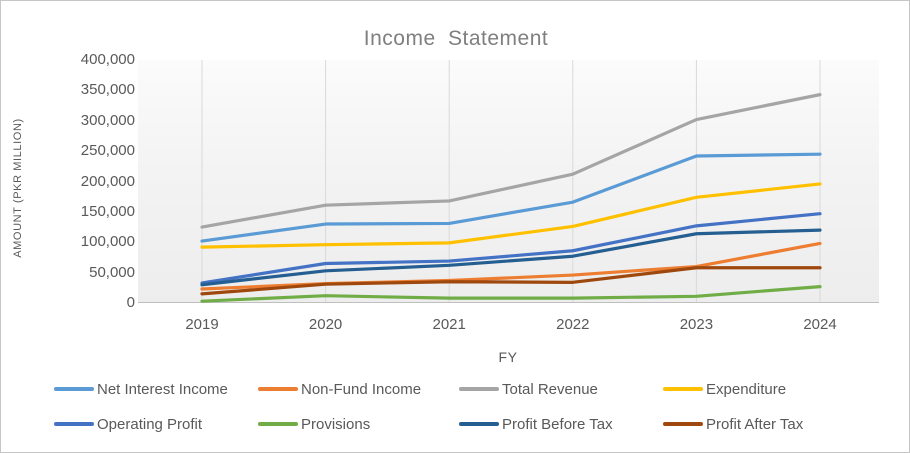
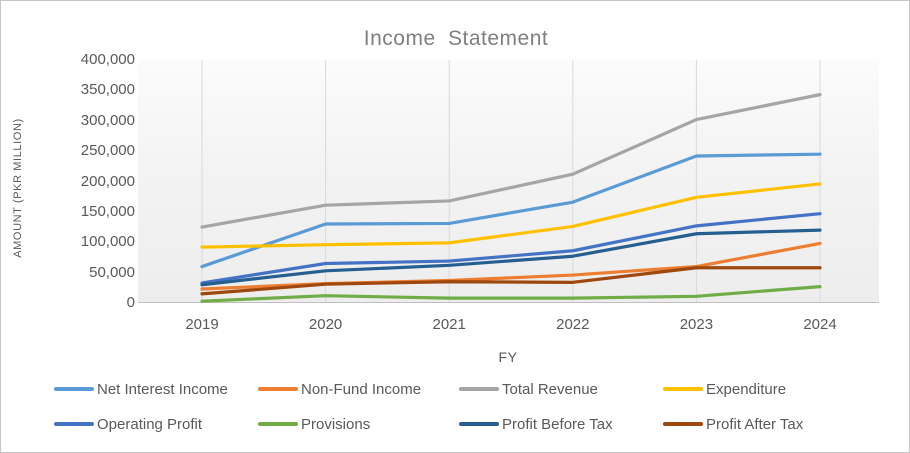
Net Interest Income/2019: 100000 -> 60000
